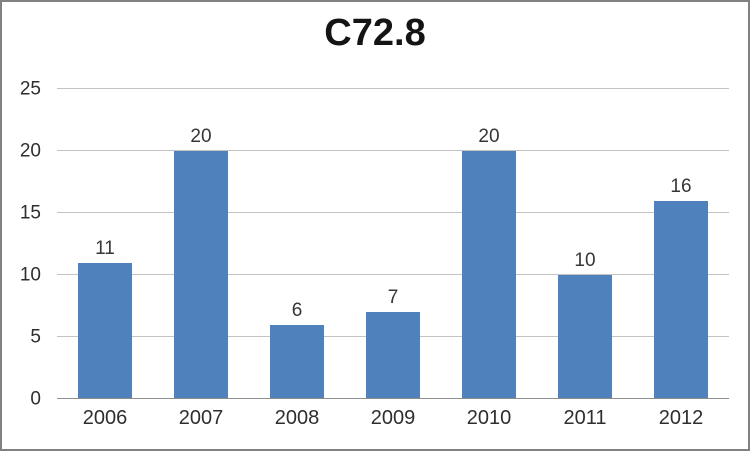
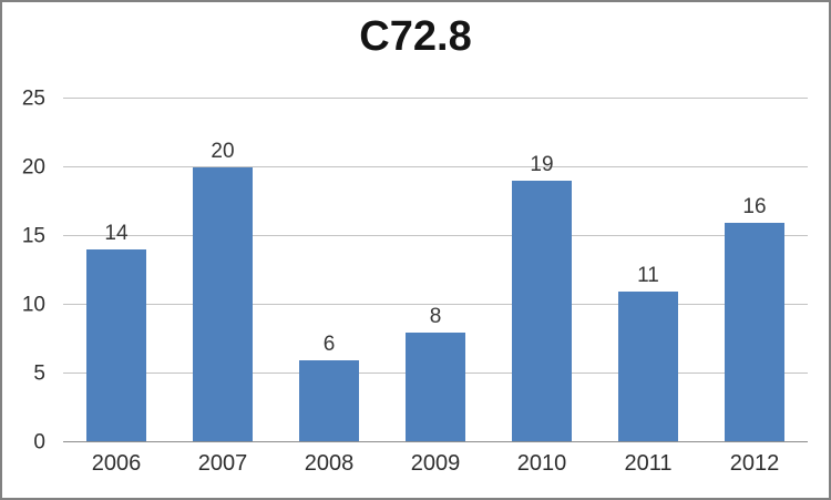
2006: 11 -> 14
2009: 7 -> 8
2010: 20 -> 19
2011: 10 -> 11
